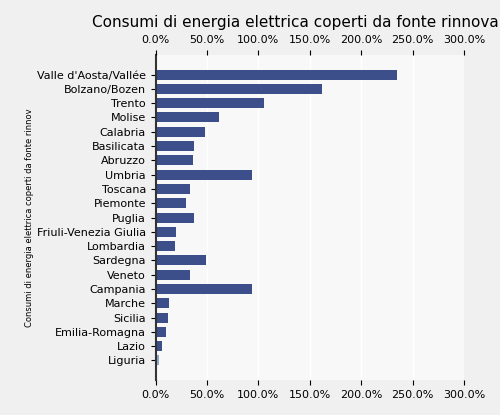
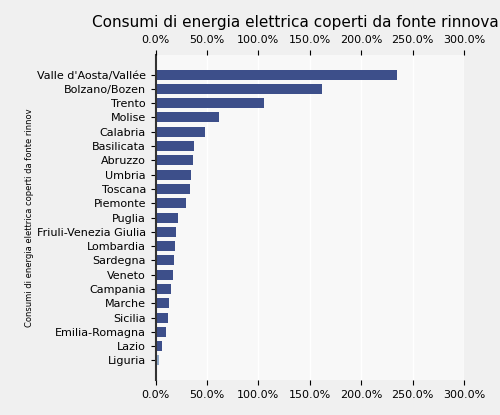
Umbria: 94% -> 34%
Puglia: 37% -> 22%
Sardegna: 49% -> 18%
Veneto: 33% -> 17%
Campania: 94% -> 15%
